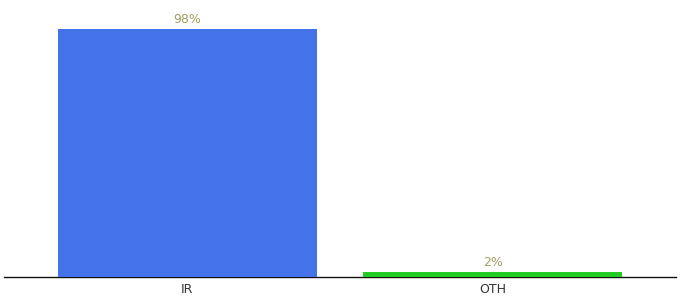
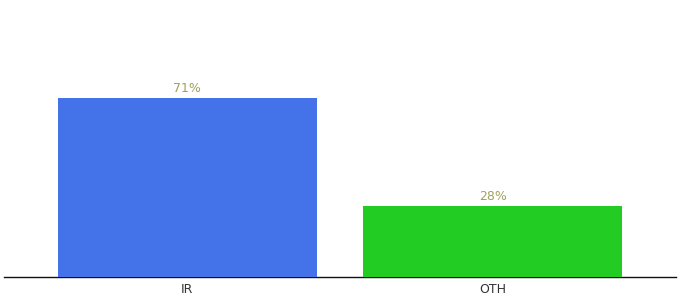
IR: 98% -> 71%
OTH: 2% -> 28%
